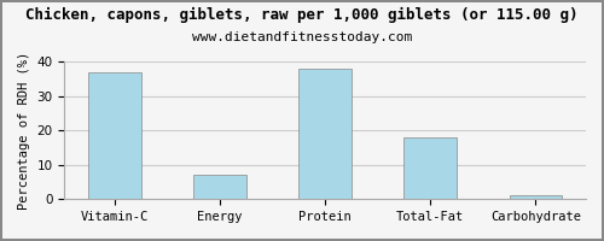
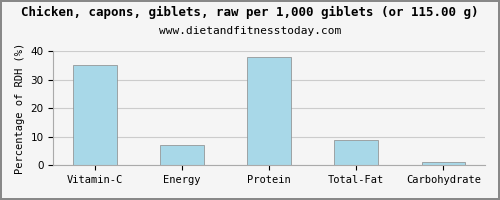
Vitamin-C: 37 -> 35
Total-Fat: 18 -> 9
